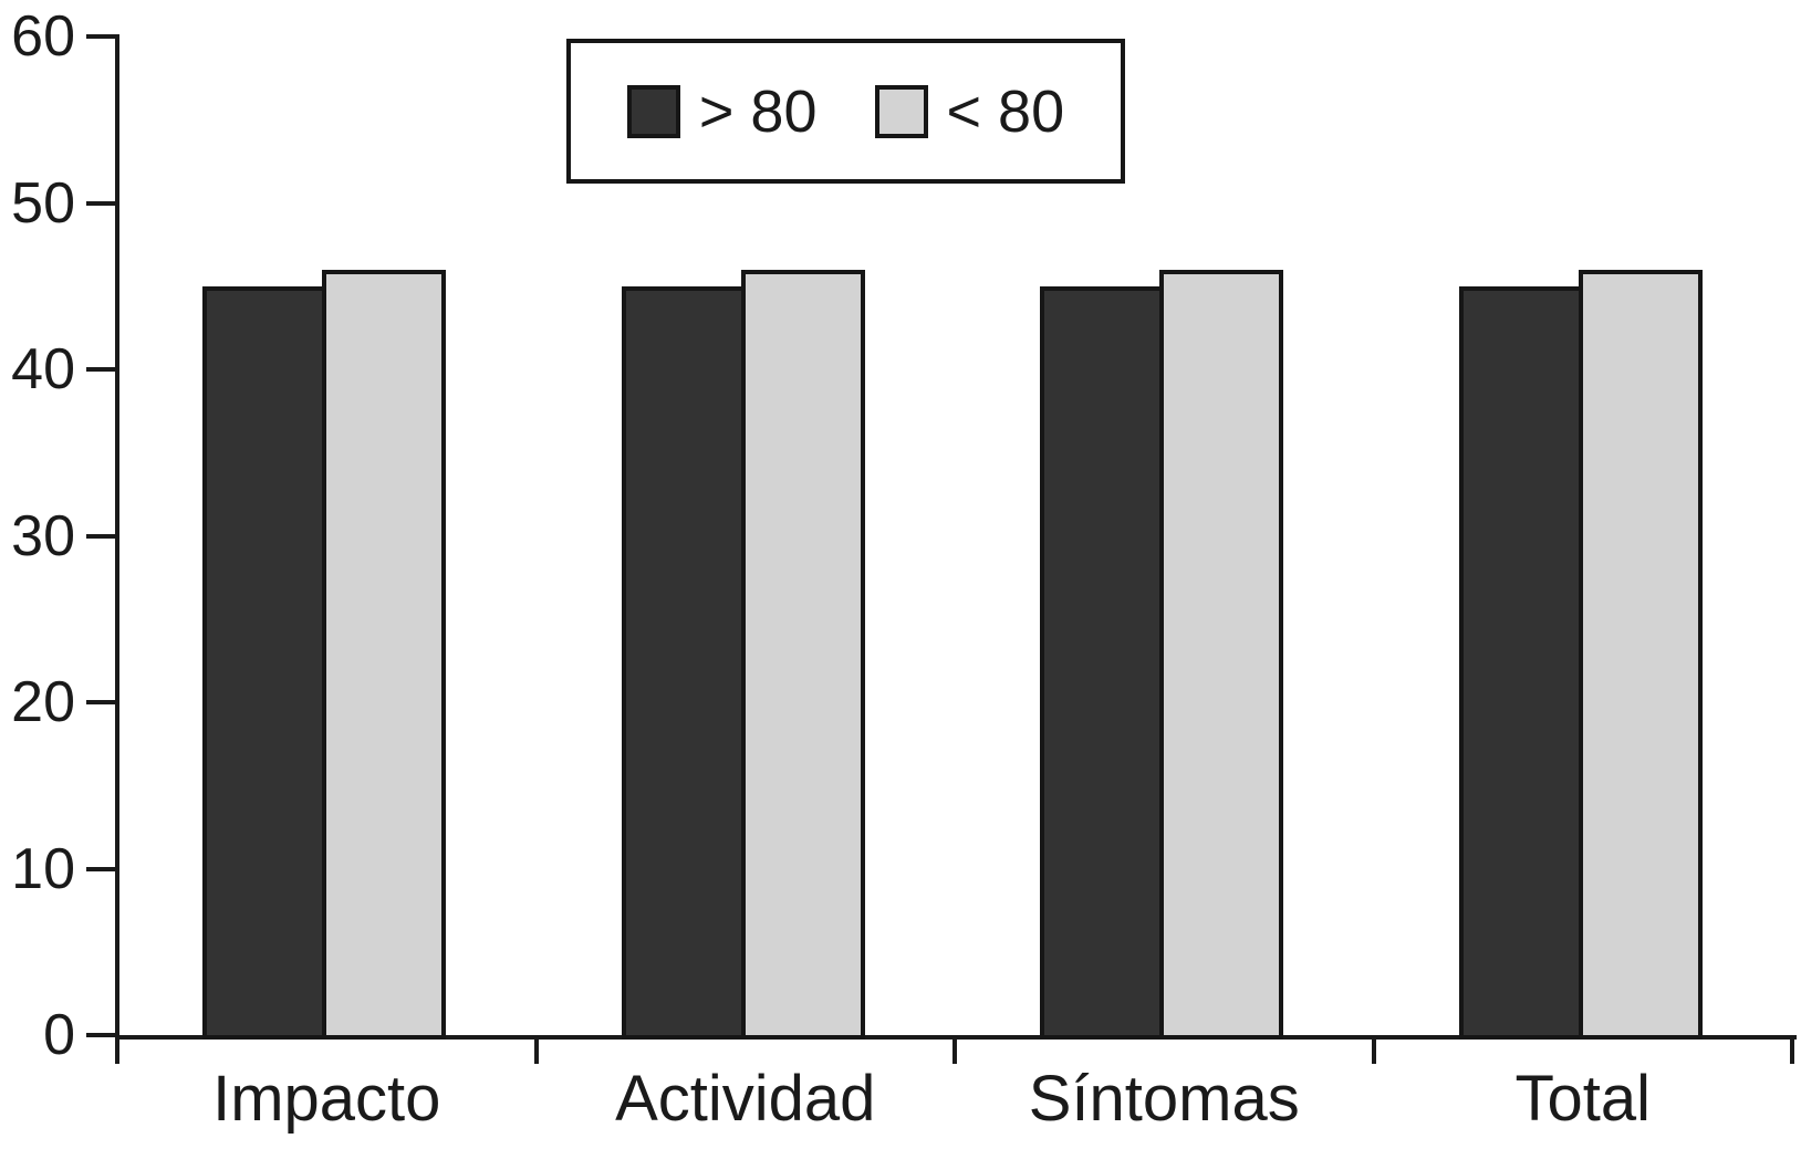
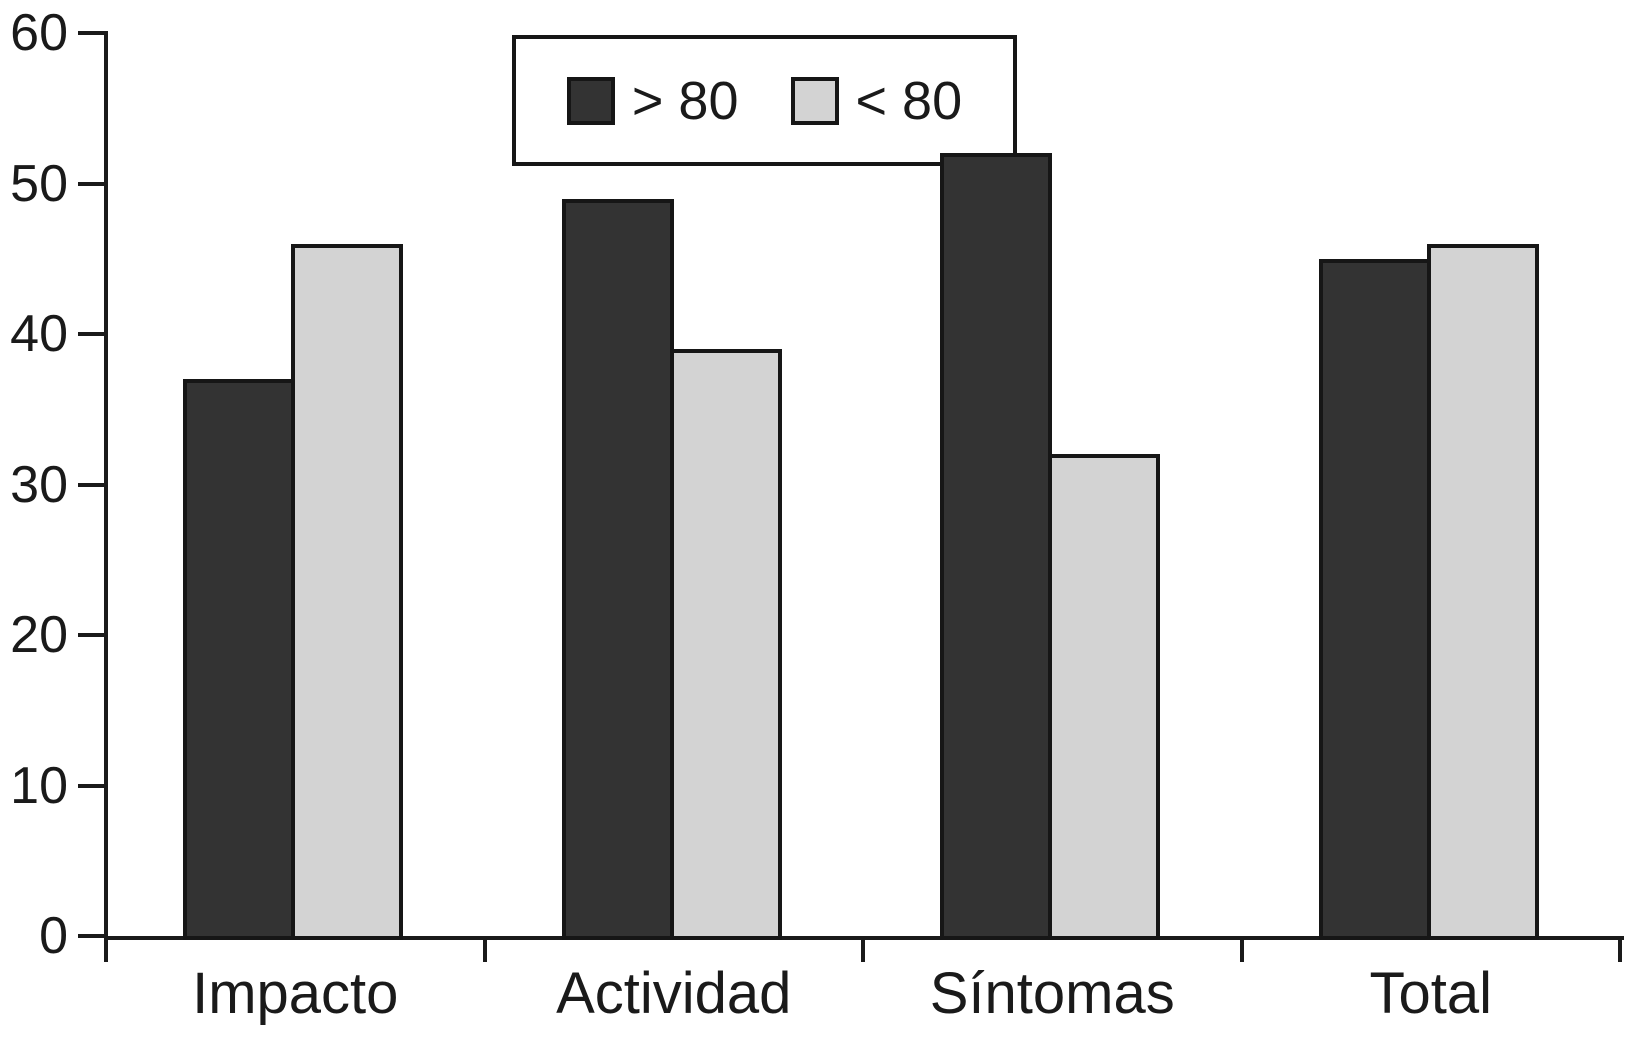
> 80/Impacto: 45 -> 37
> 80/Actividad: 45 -> 49
< 80/Actividad: 46 -> 39
> 80/Síntomas: 45 -> 52
< 80/Síntomas: 46 -> 32
